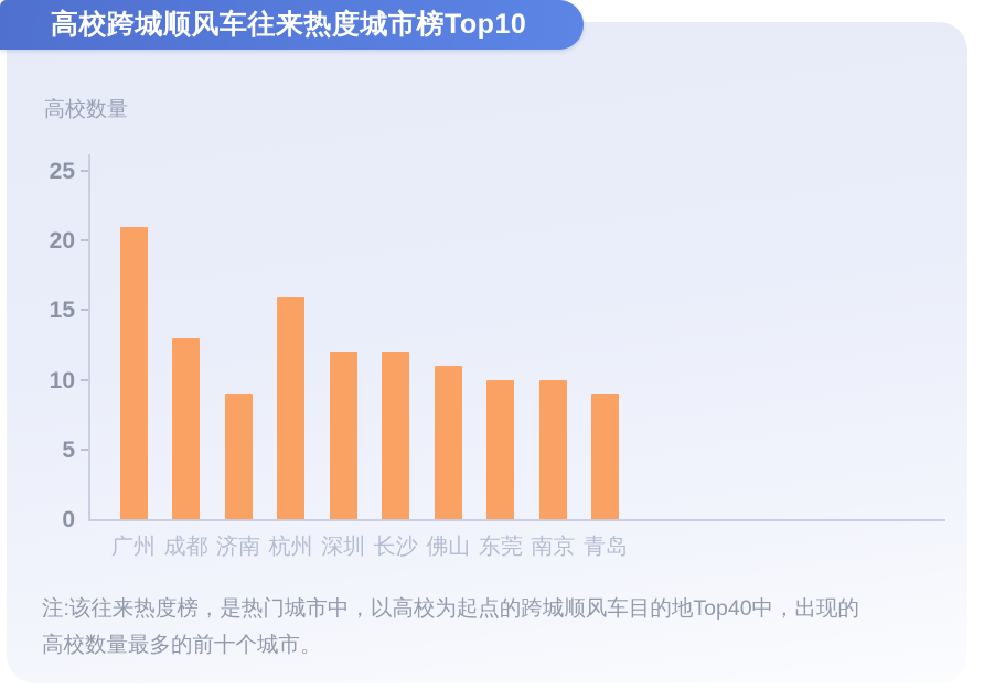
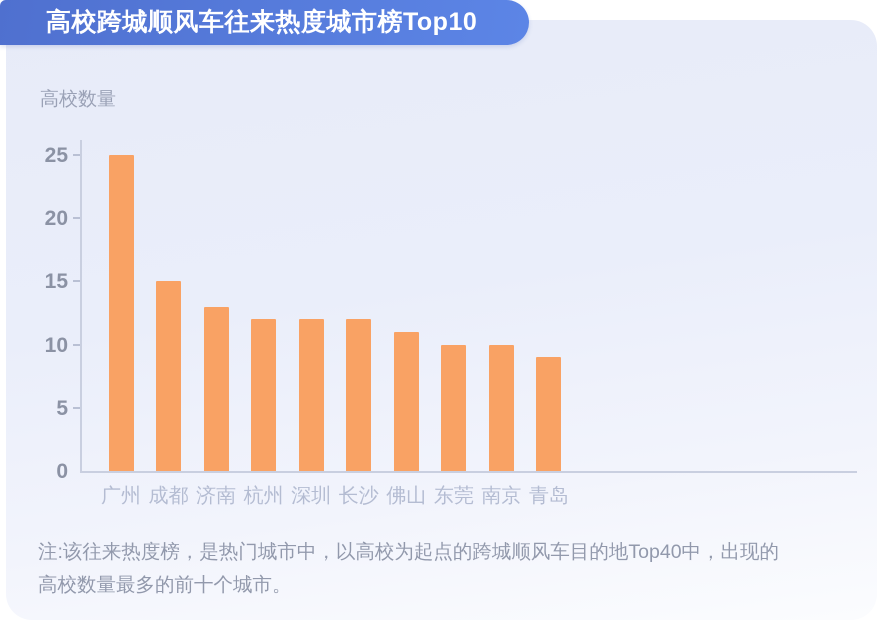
广州: 21 -> 25
成都: 13 -> 15
济南: 9 -> 13
杭州: 16 -> 12
